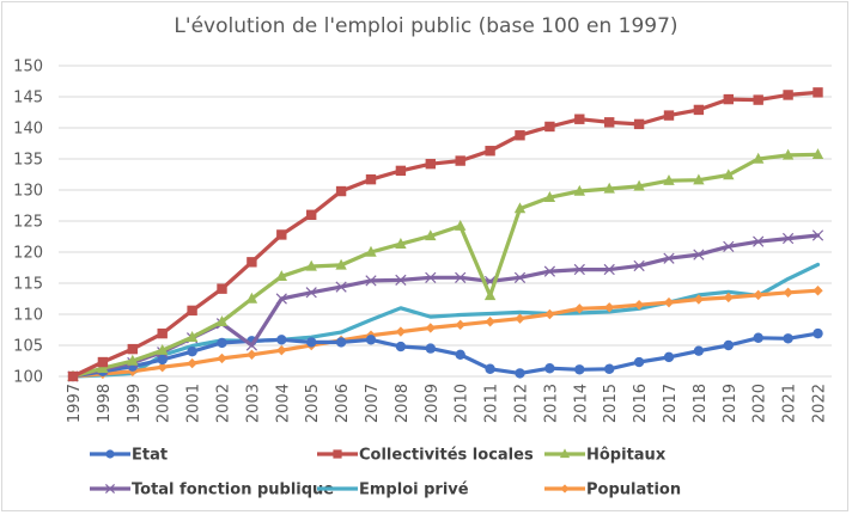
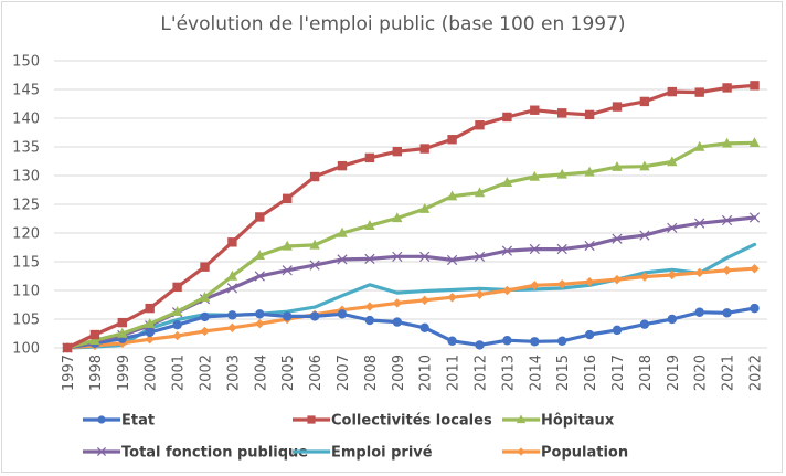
Total fonction publique/2003: 105 -> 110
Hôpitaux/2011: 113 -> 126
